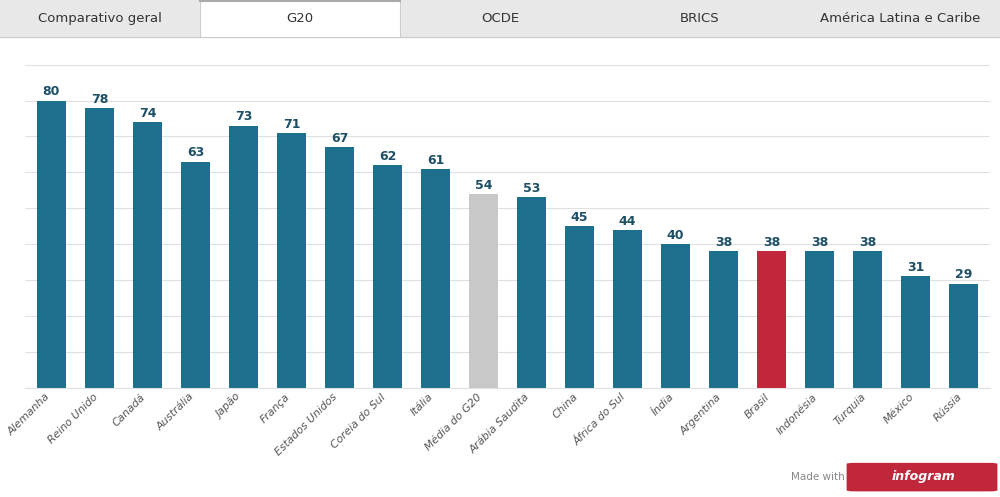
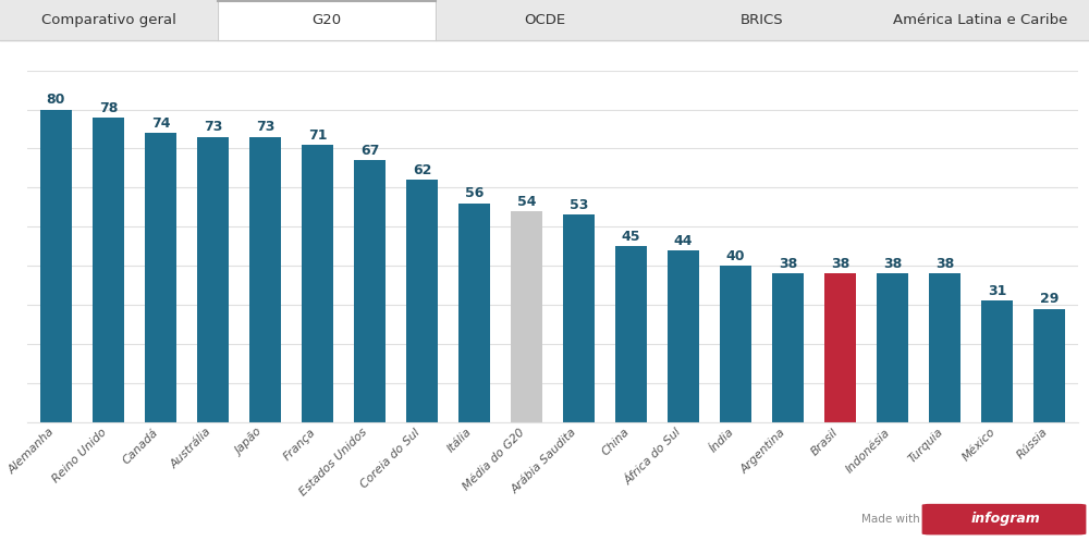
Austrália: 63 -> 73
Itália: 61 -> 56
